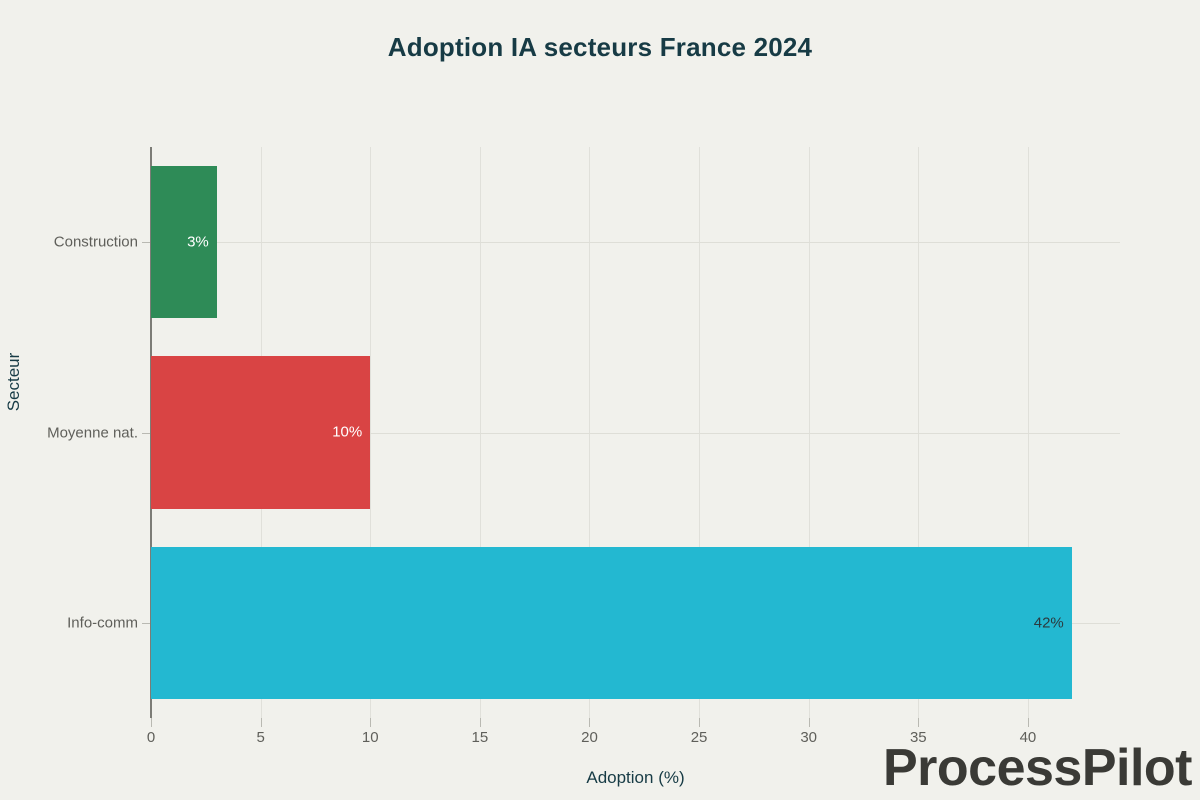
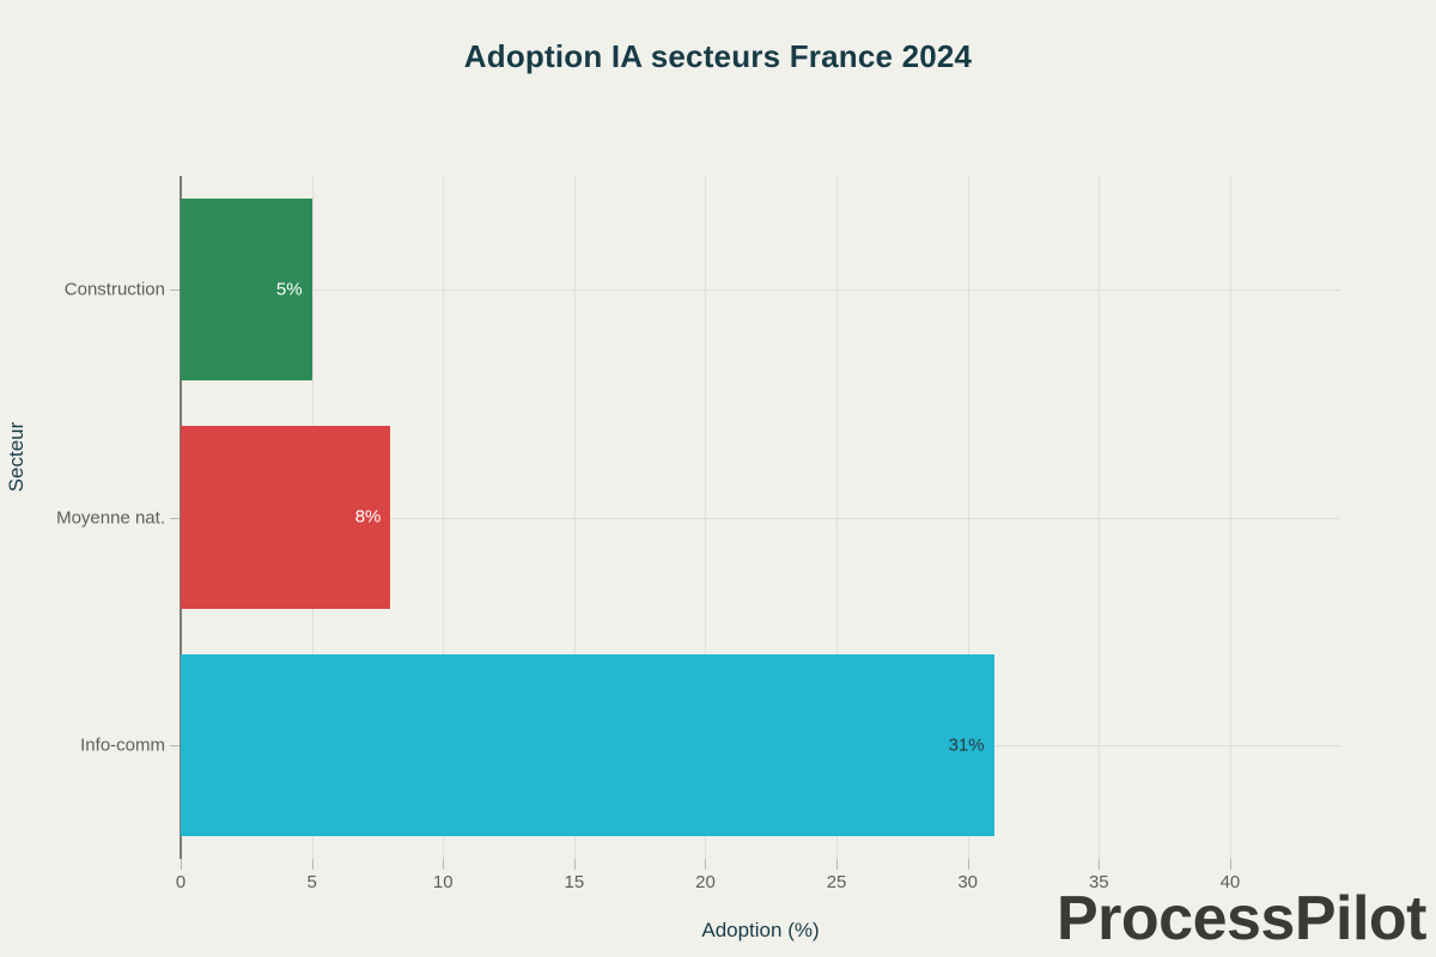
Construction: 3% -> 5%
Moyenne nat.: 10% -> 8%
Info-comm: 42% -> 31%
